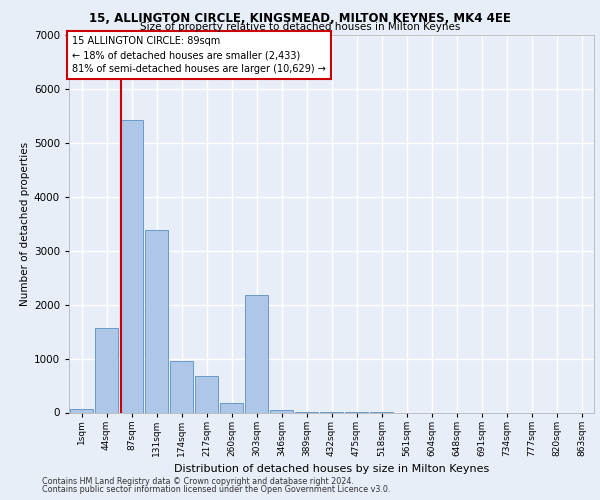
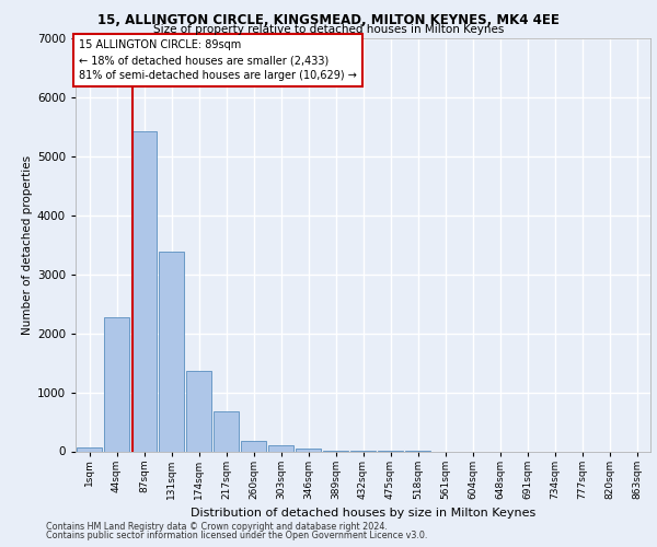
44sqm: 1560 -> 2280
174sqm: 960 -> 1370
303sqm: 2180 -> 110
